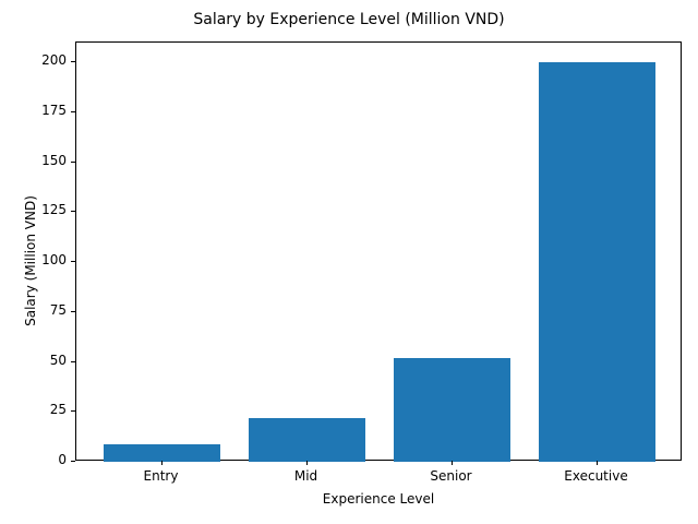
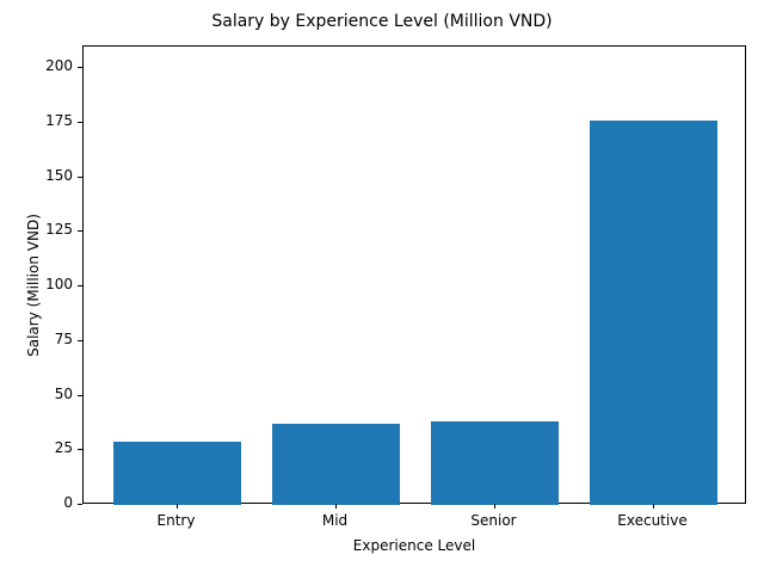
Entry: 9 -> 29
Mid: 22 -> 37
Senior: 52 -> 38
Executive: 200 -> 176
